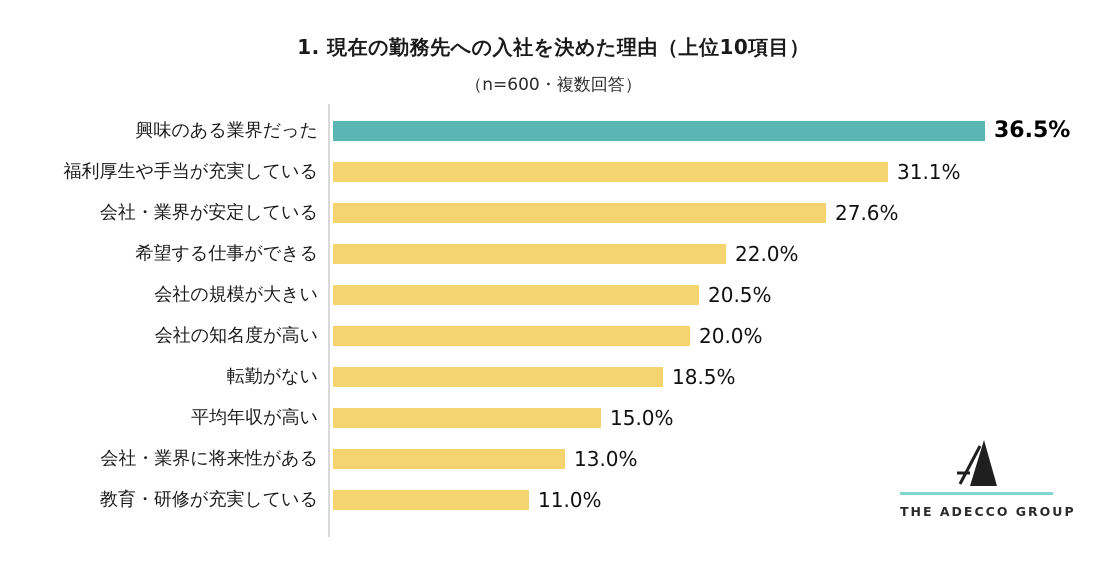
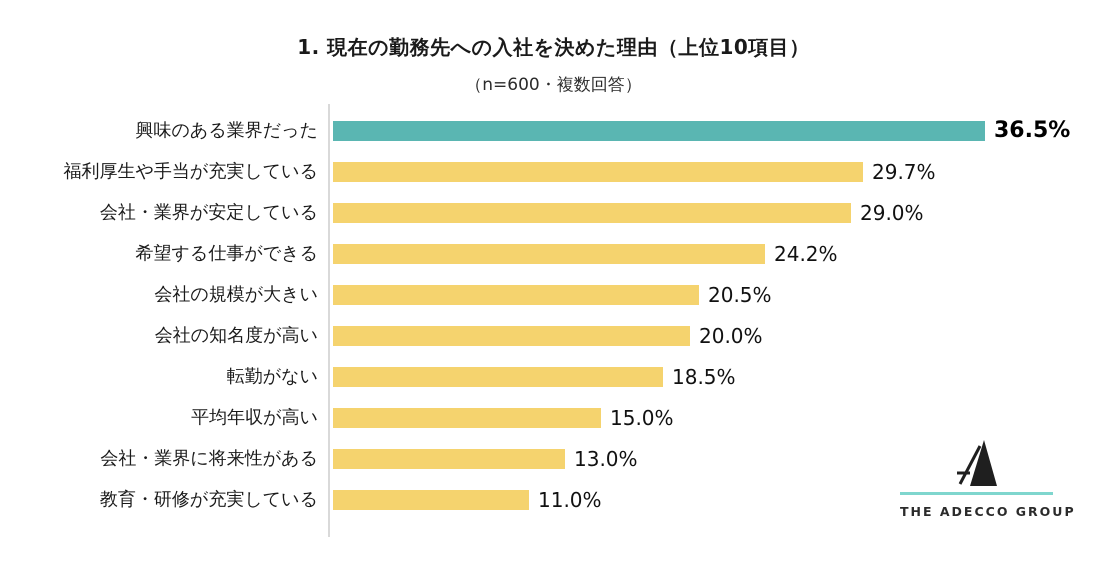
福利厚生や手当が充実している: 31.1% -> 29.7%
会社・業界が安定している: 27.6% -> 29.0%
希望する仕事ができる: 22.0% -> 24.2%
